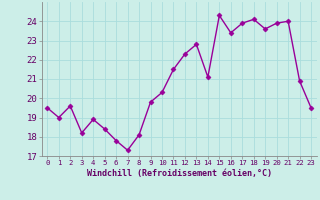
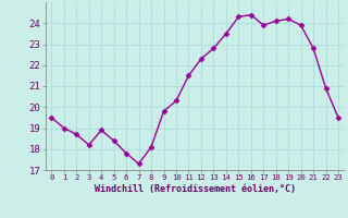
2: 19.6 -> 18.7
14: 21.1 -> 23.5
16: 23.4 -> 24.4
19: 23.6 -> 24.2
21: 24.0 -> 22.8
